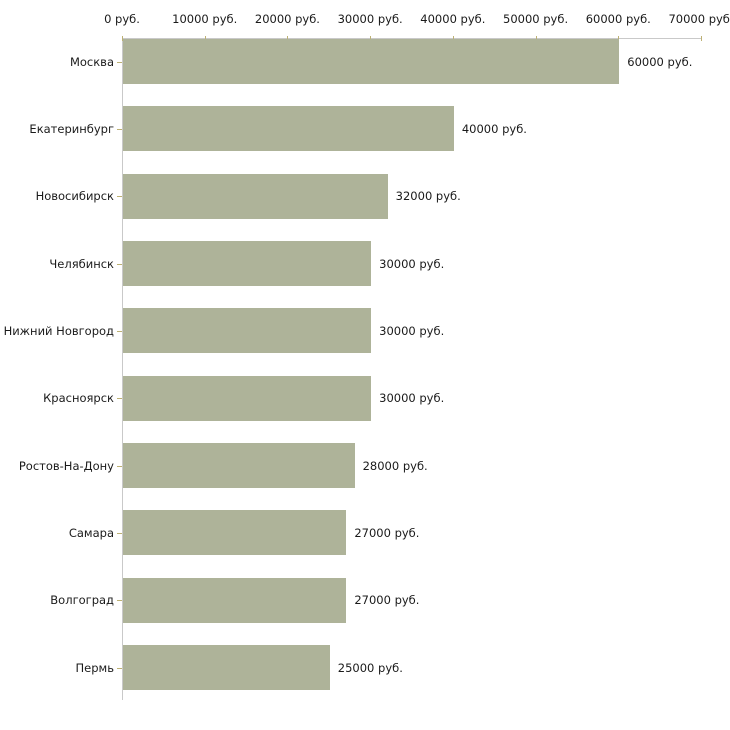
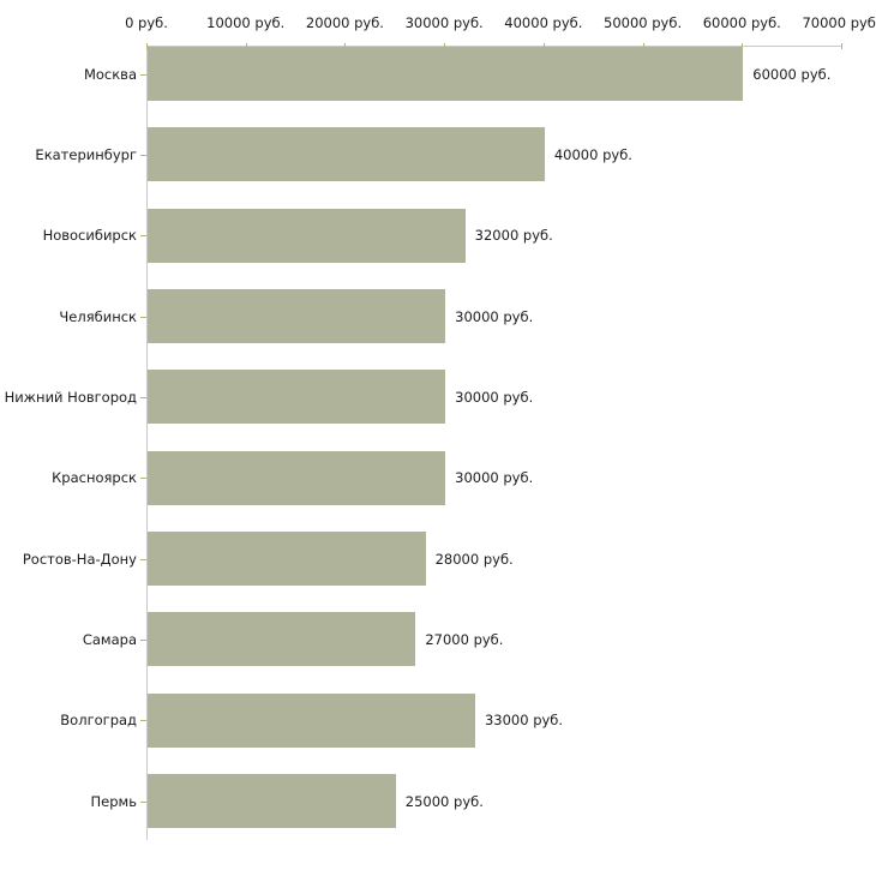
Волгоград: 27000 -> 33000
